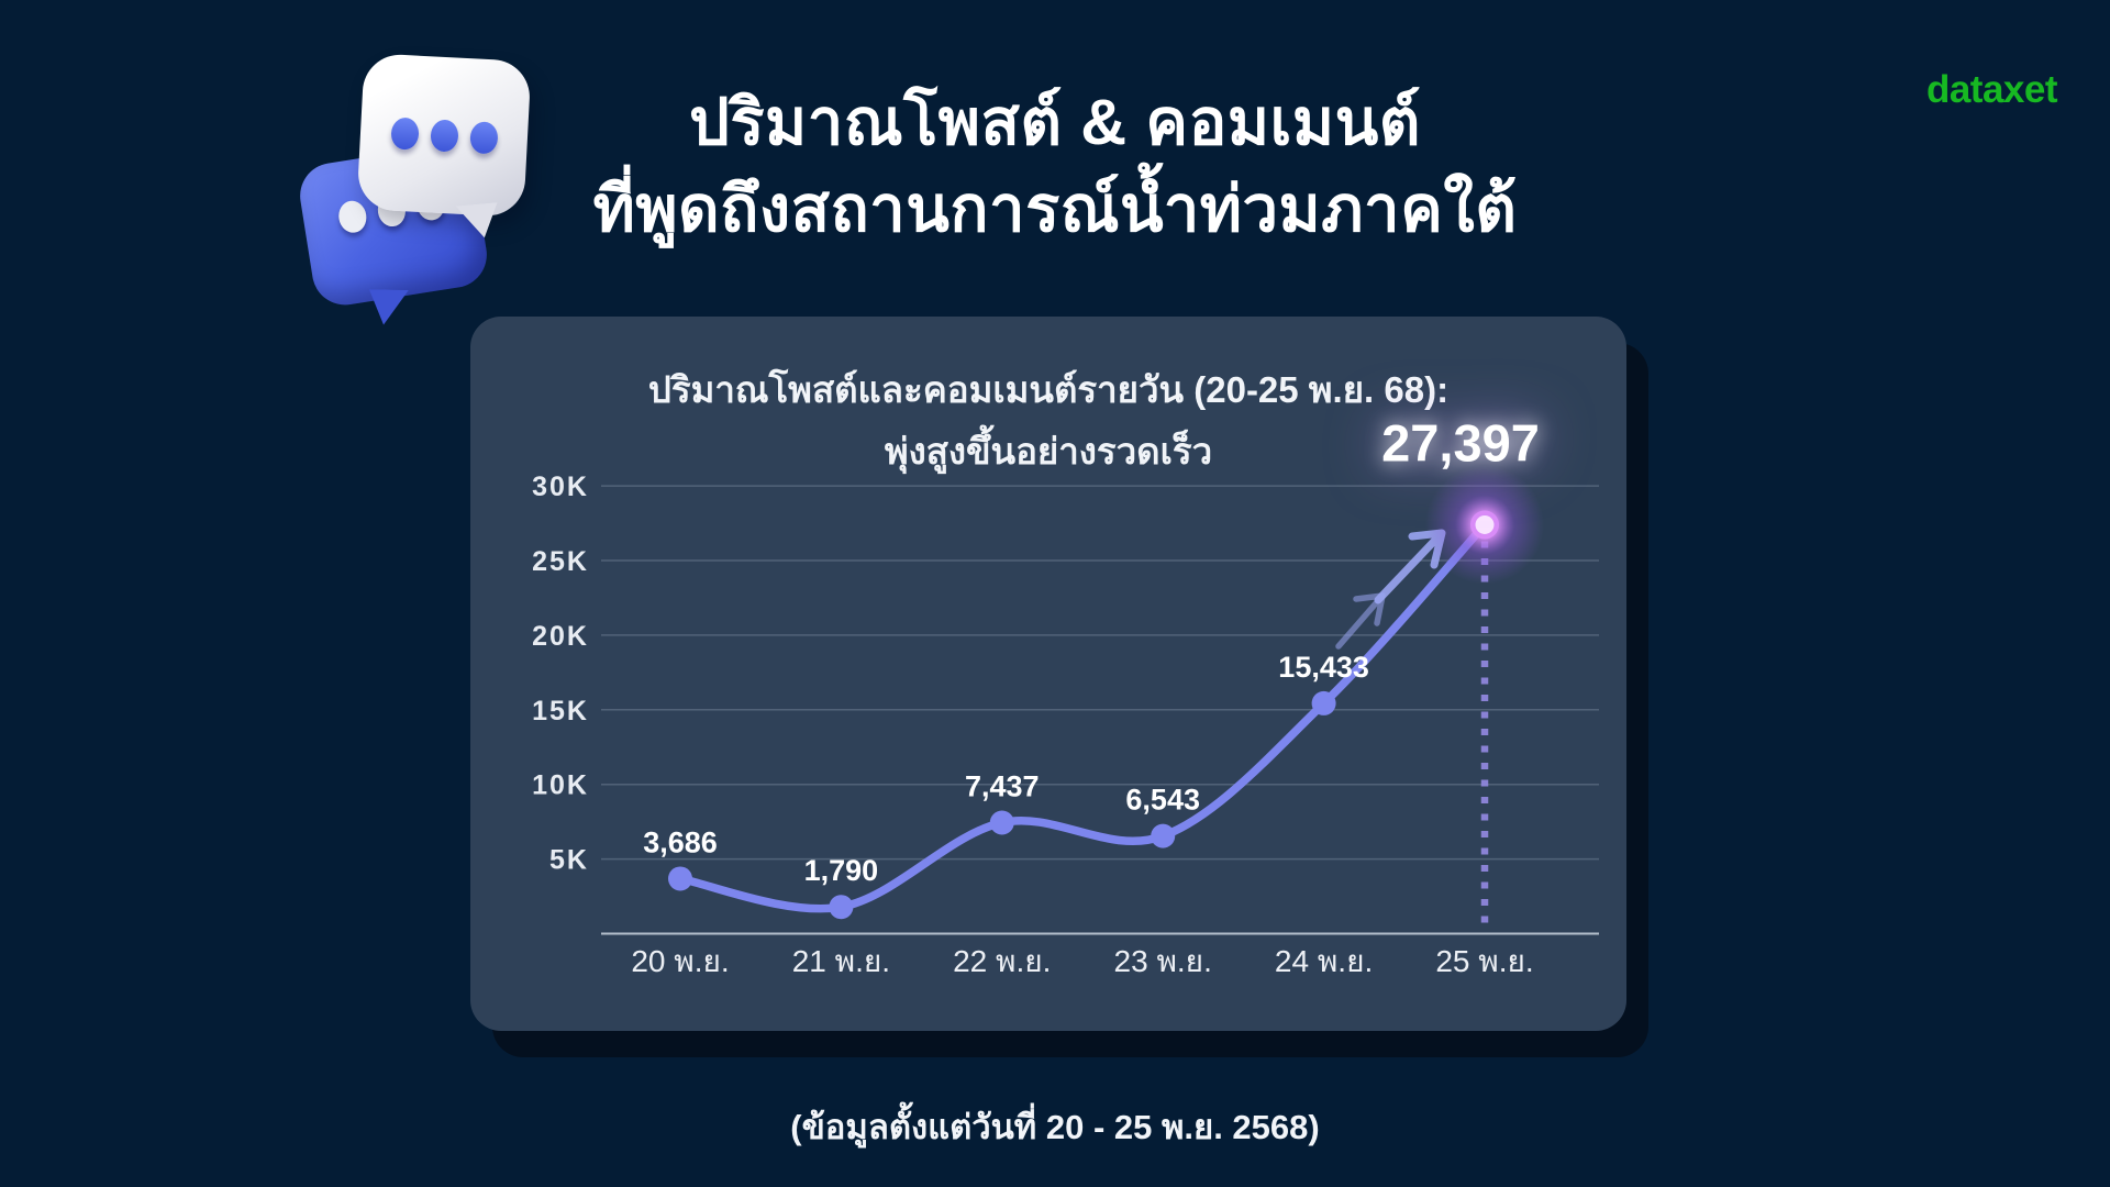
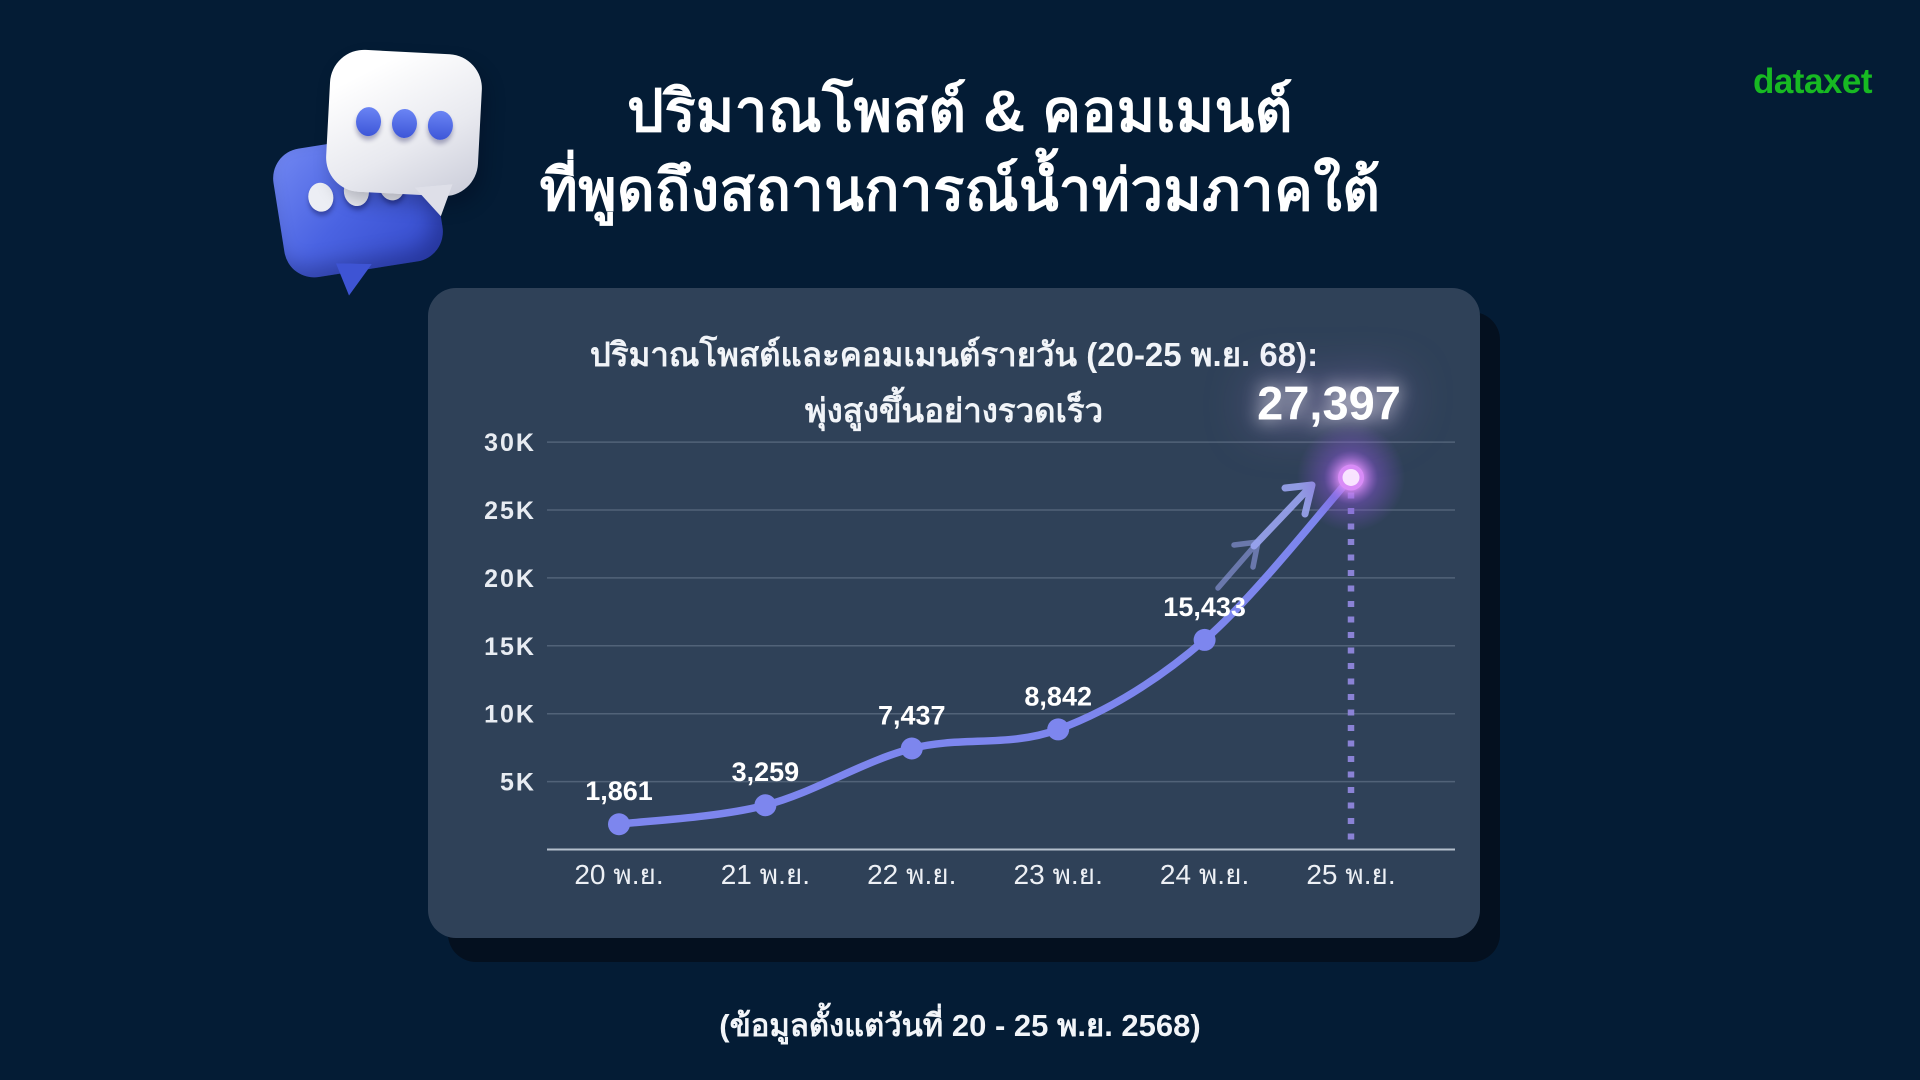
20 พ.ย.: 3,686 -> 1,861
21 พ.ย.: 1,790 -> 3,259
23 พ.ย.: 6,543 -> 8,842
